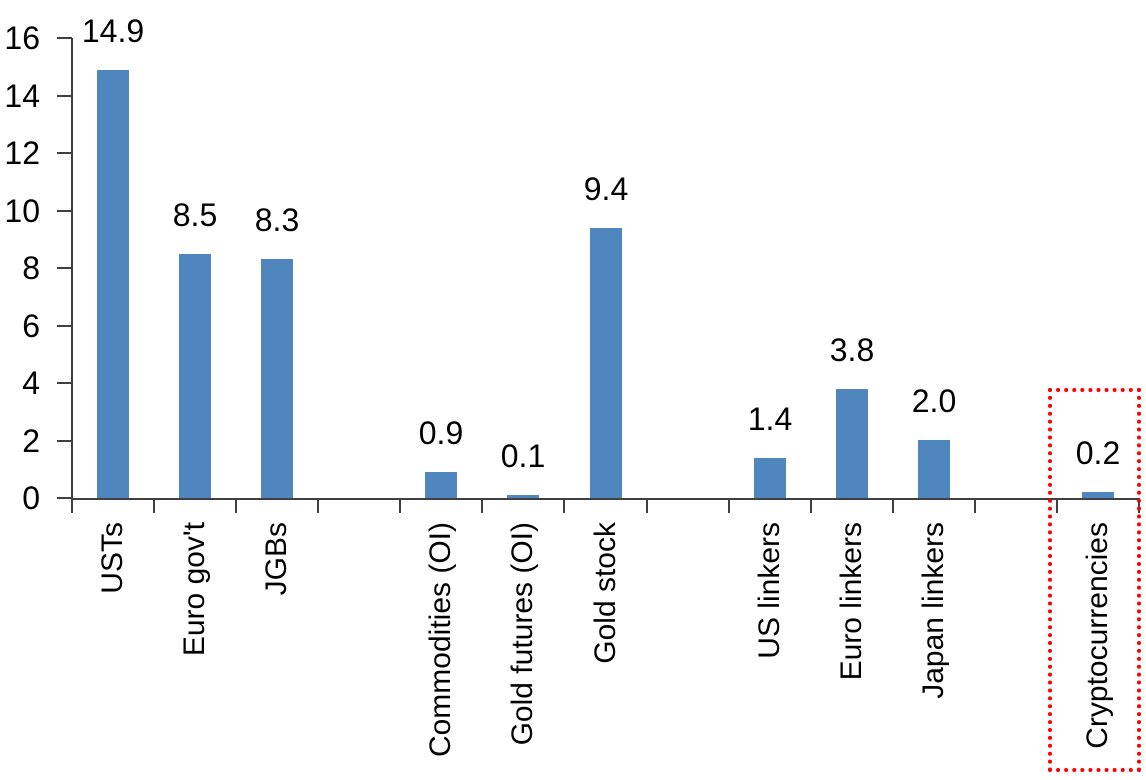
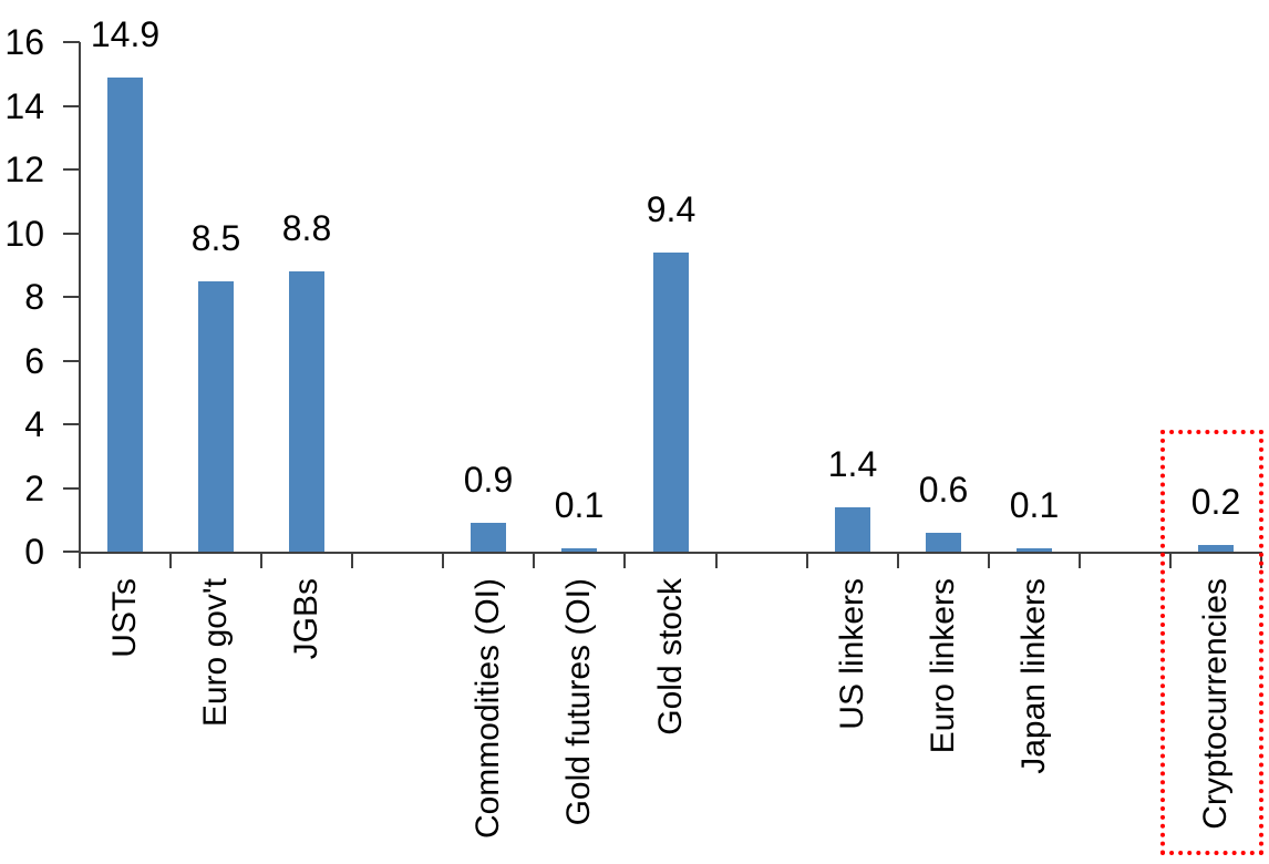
JGBs: 8.3 -> 8.8
Euro linkers: 3.8 -> 0.6
Japan linkers: 2.0 -> 0.1
